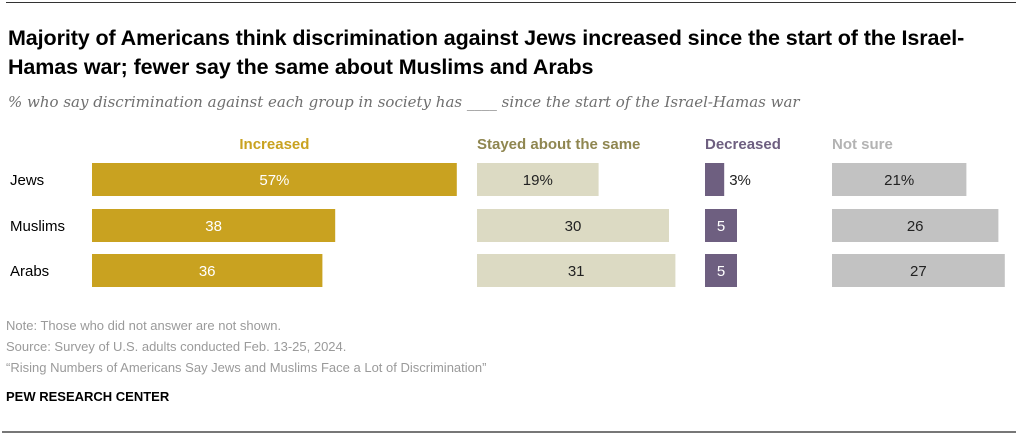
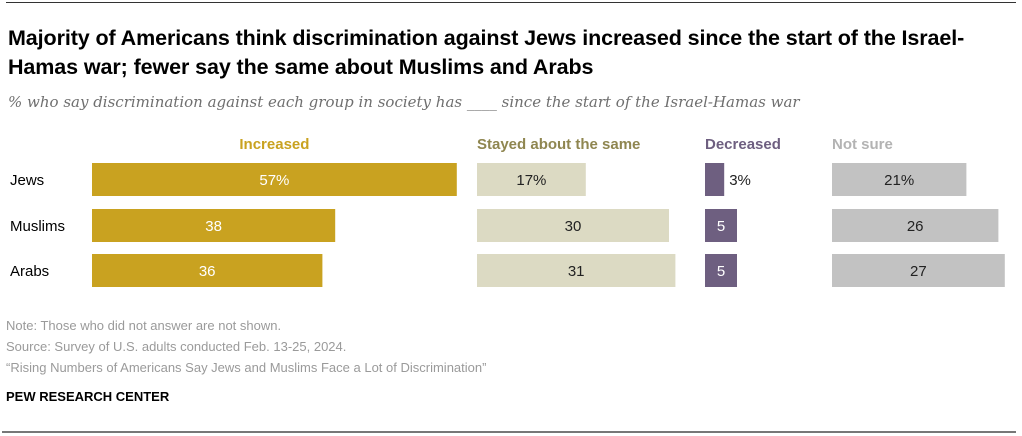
Stayed about the same/Jews: 19% -> 17%
